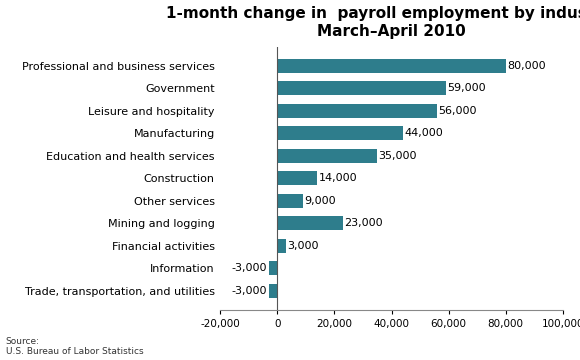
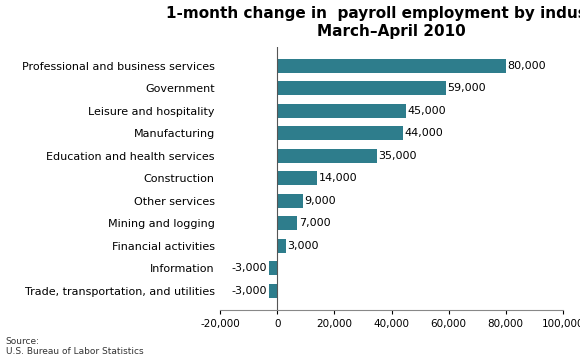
Leisure and hospitality: 56,000 -> 45,000
Mining and logging: 23,000 -> 7,000
